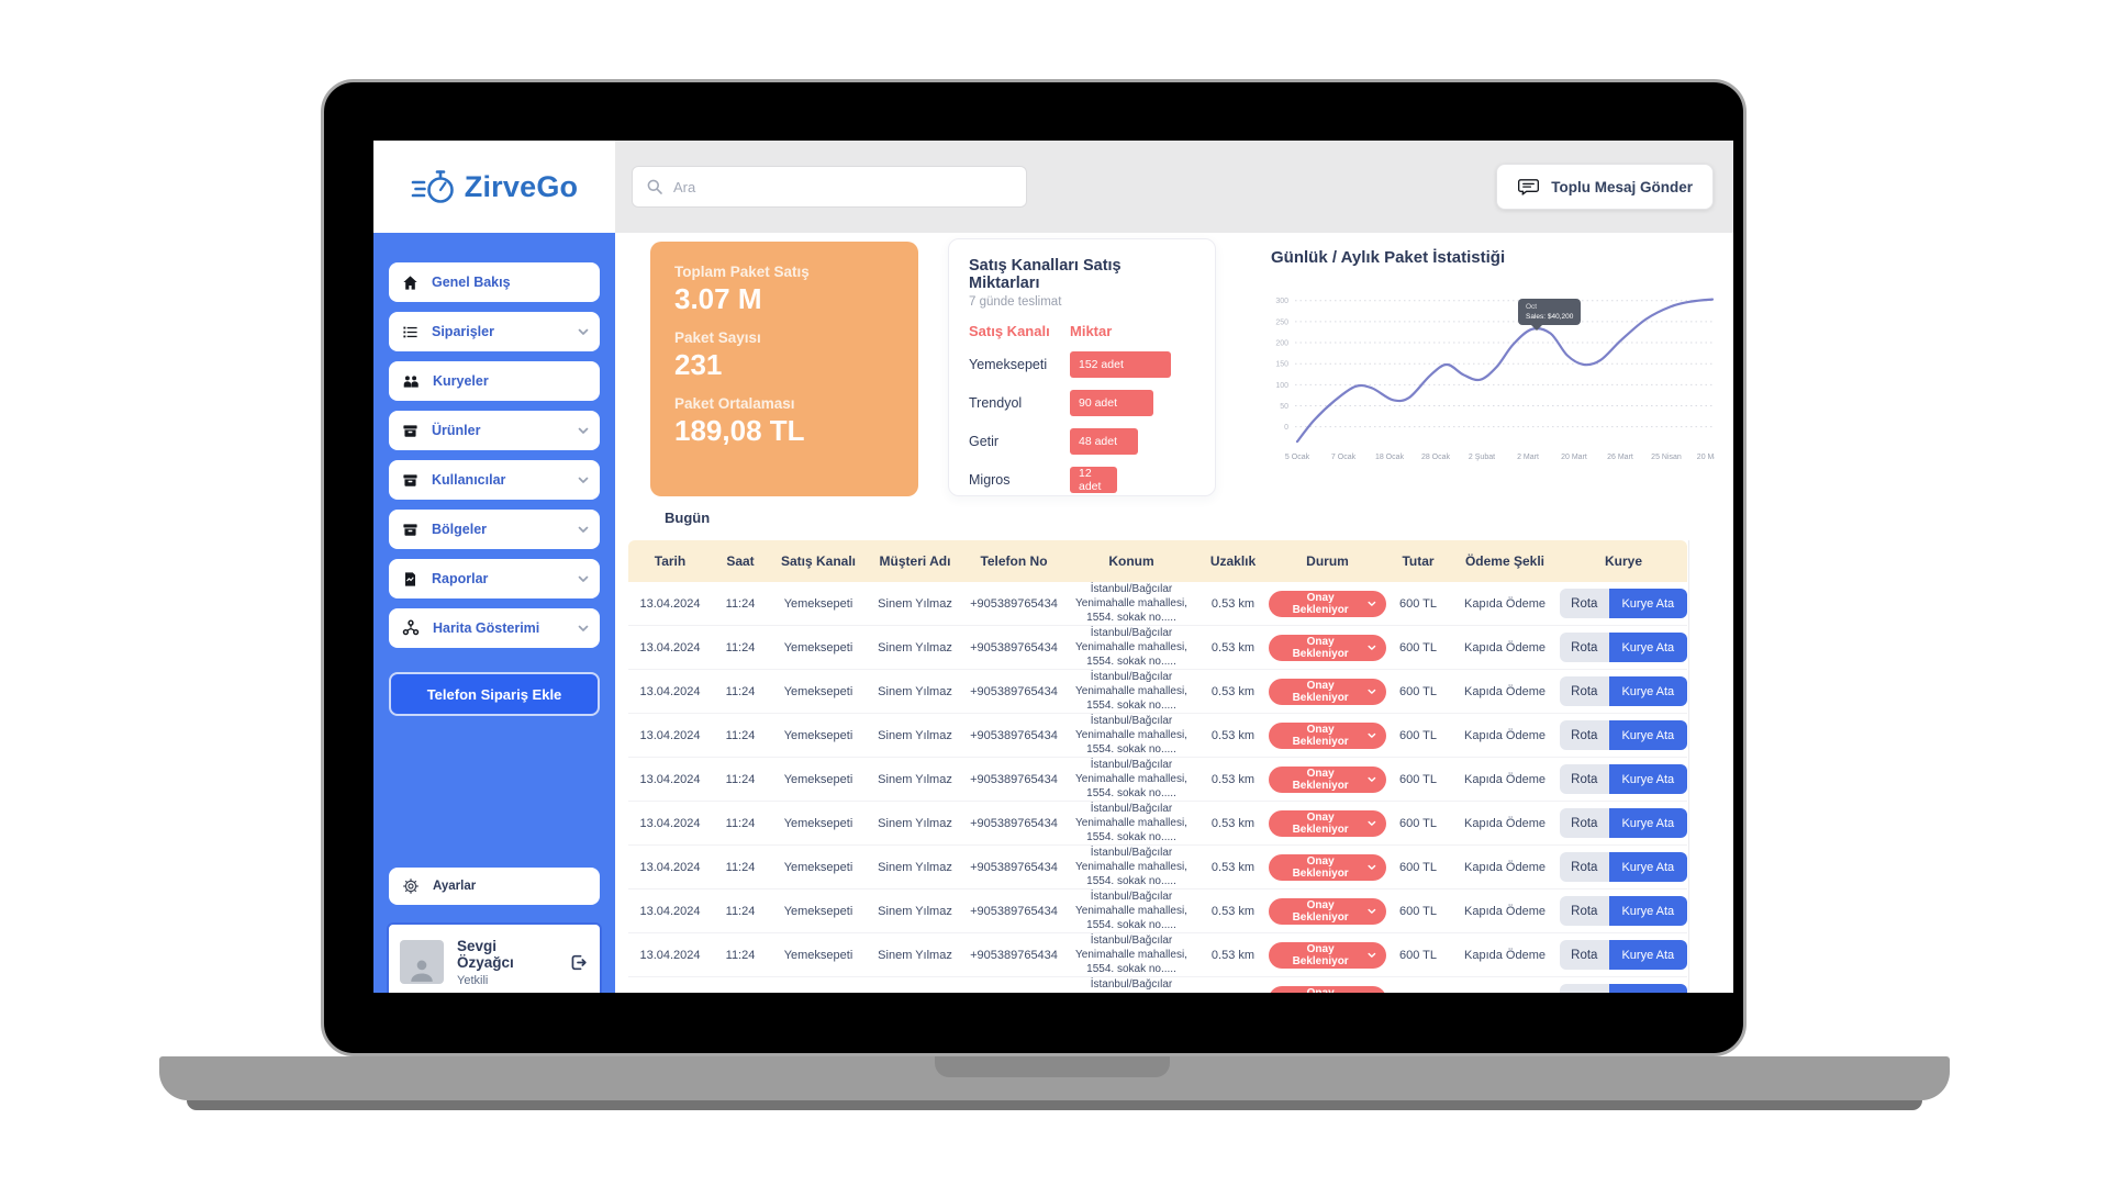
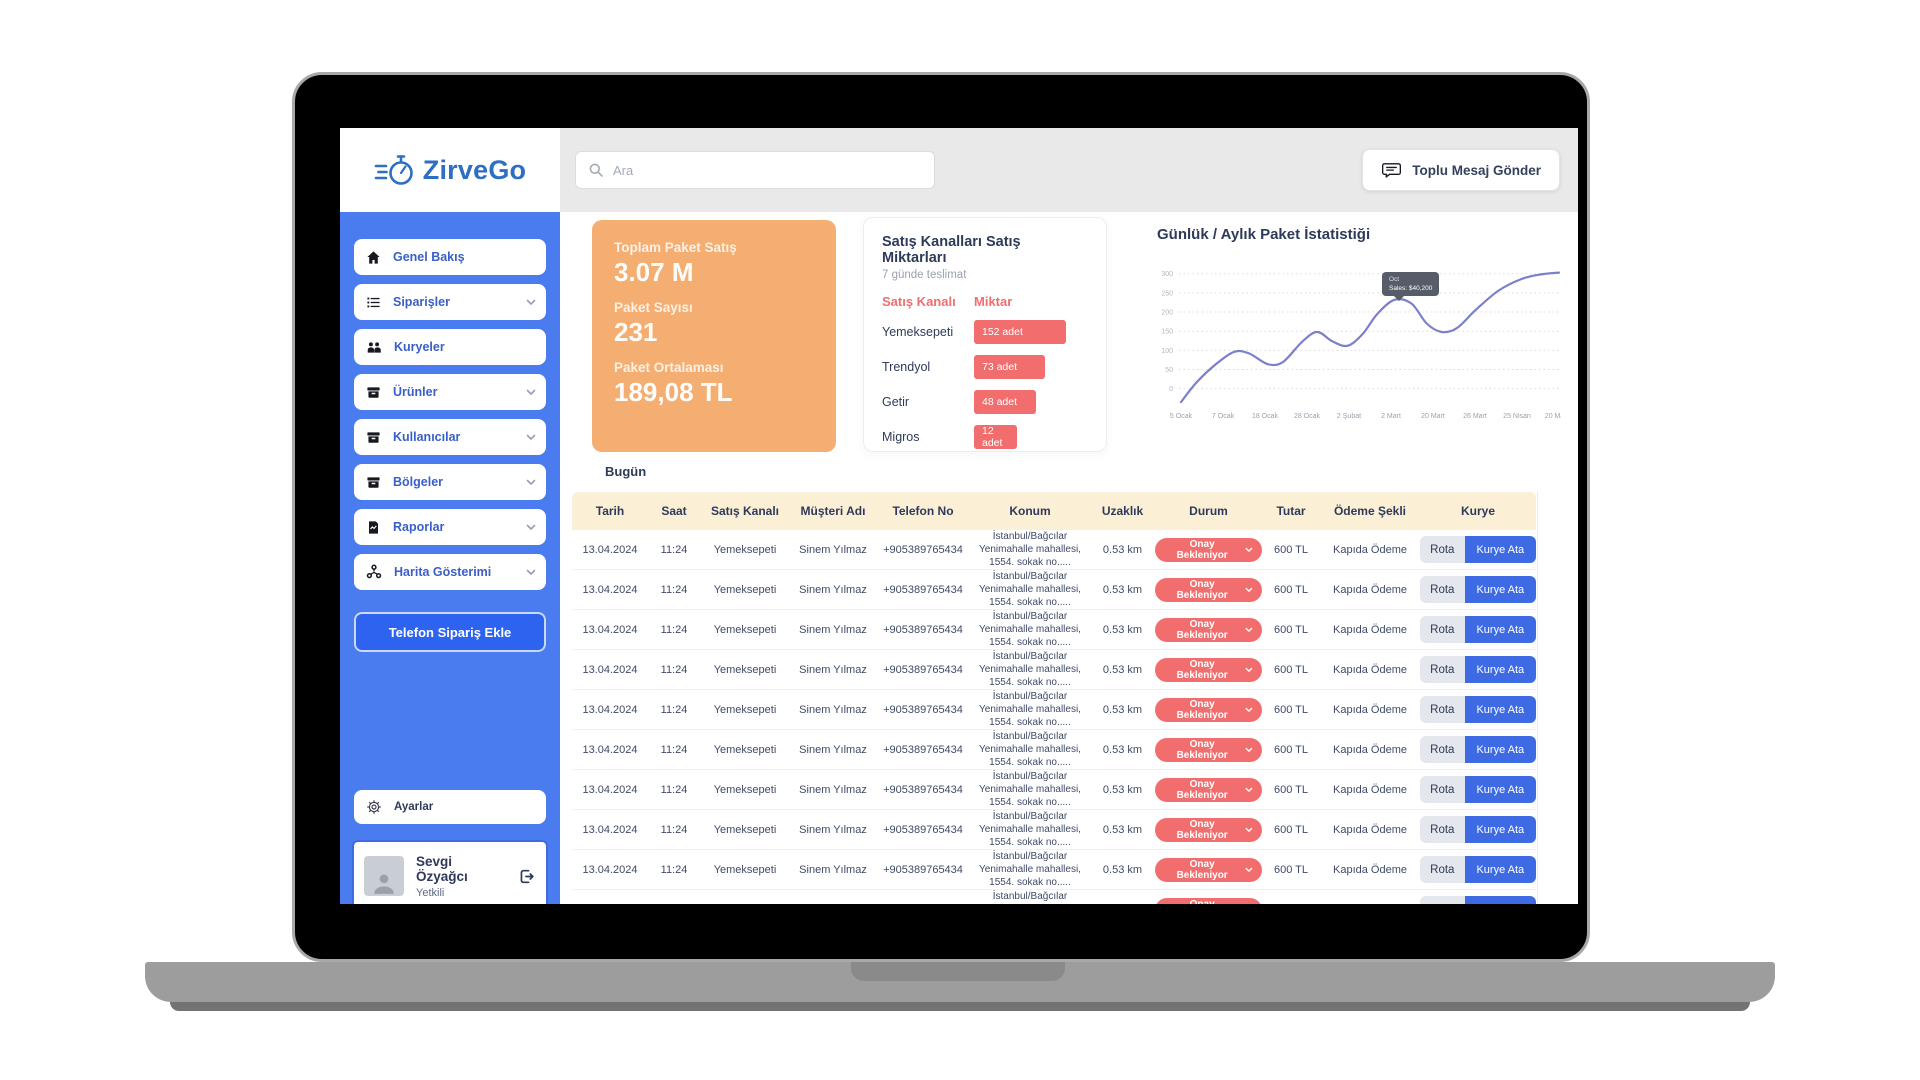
Satış Kanalları Satış Miktarları/Trendyol: 90 -> 73
